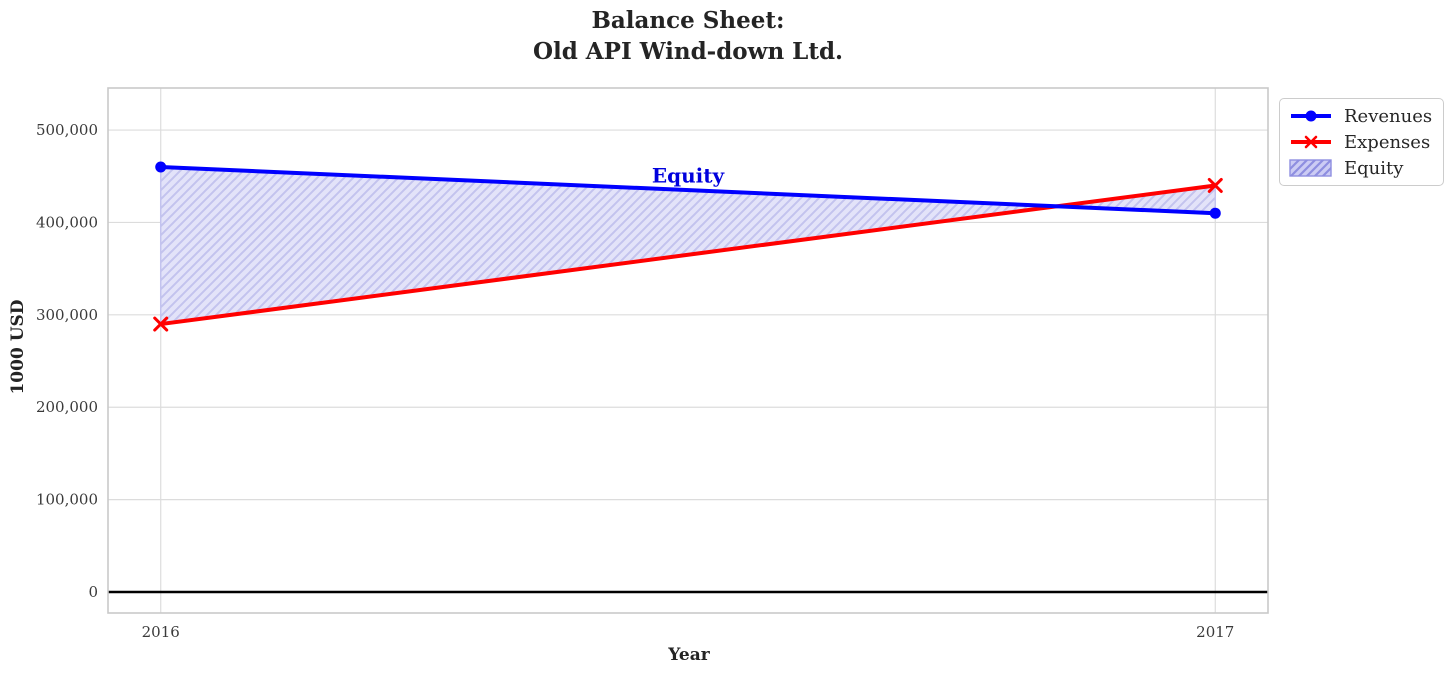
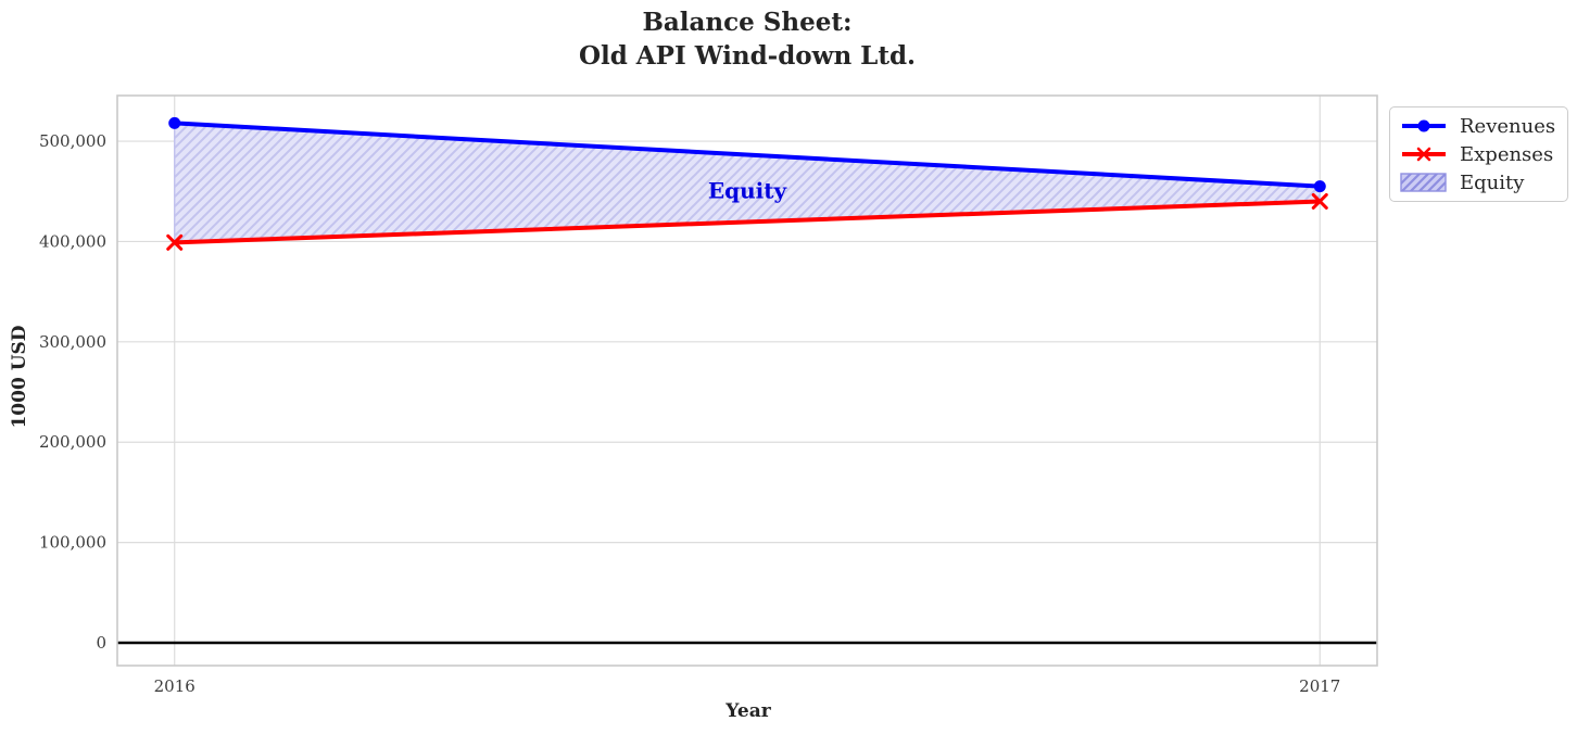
Revenues/2016: 460000 -> 520000
Expenses/2016: 290000 -> 400000
Revenues/2017: 410000 -> 460000
